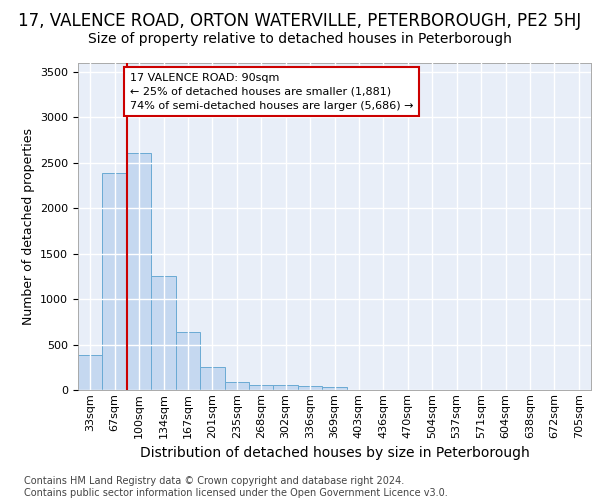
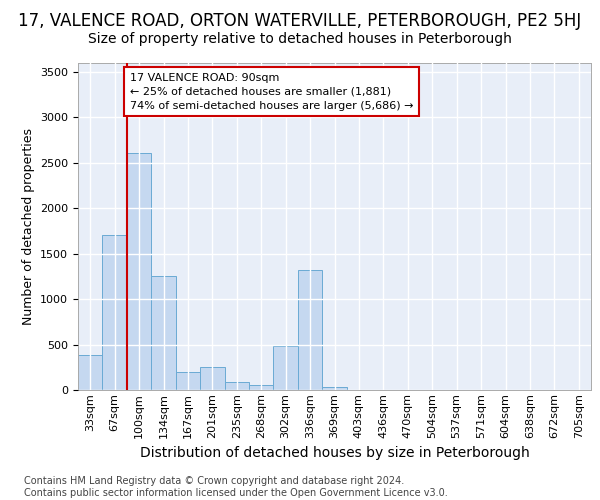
67sqm: 2390 -> 1700
167sqm: 640 -> 200
302sqm: 60 -> 480
336sqm: 40 -> 1320
